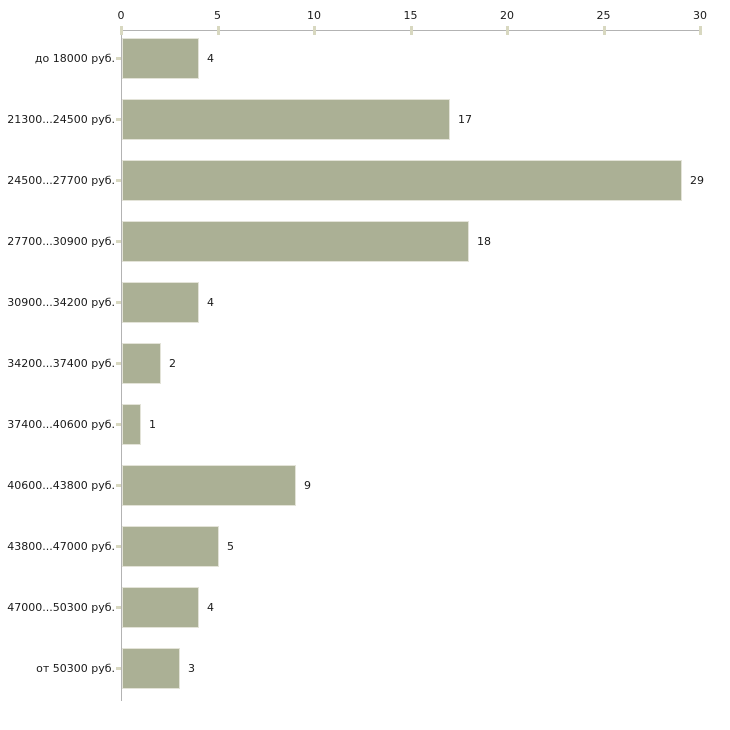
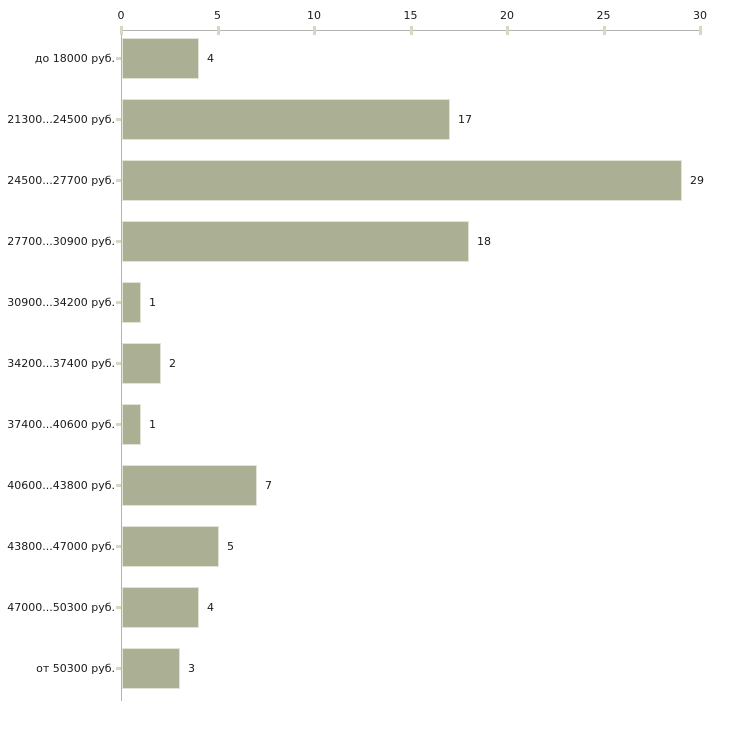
30900...34200 руб.: 4 -> 1
40600...43800 руб.: 9 -> 7
